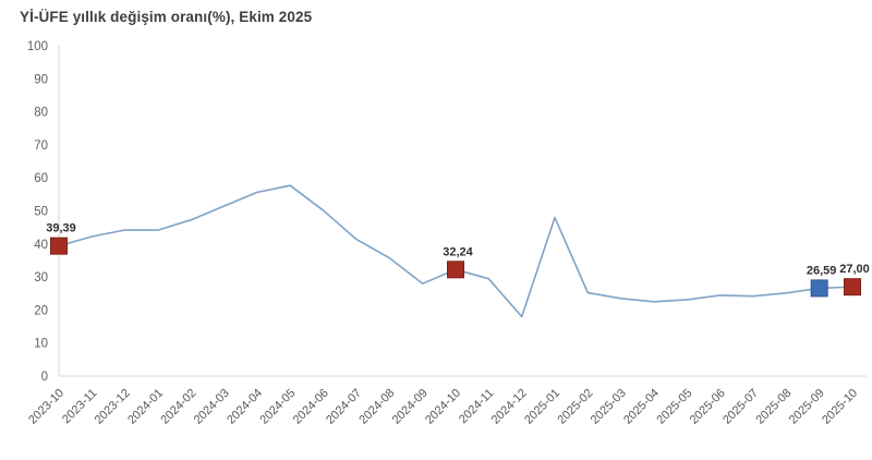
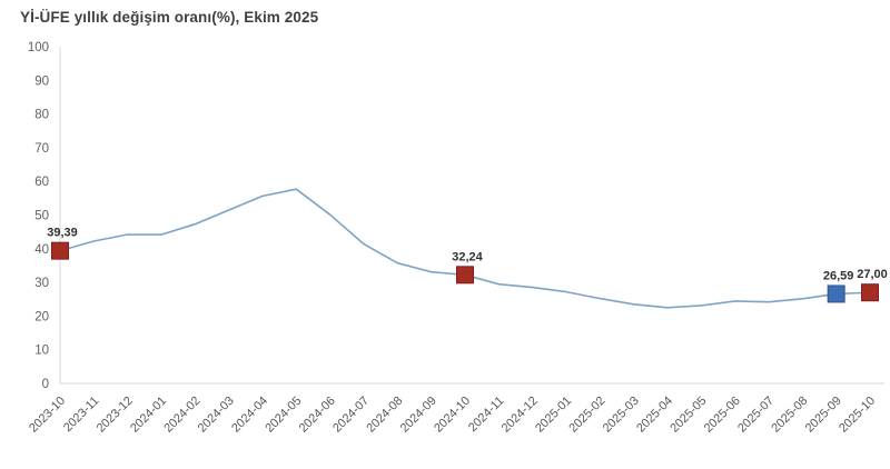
2024-09: 28 -> 33
2024-12: 18 -> 29
2025-01: 48 -> 27
